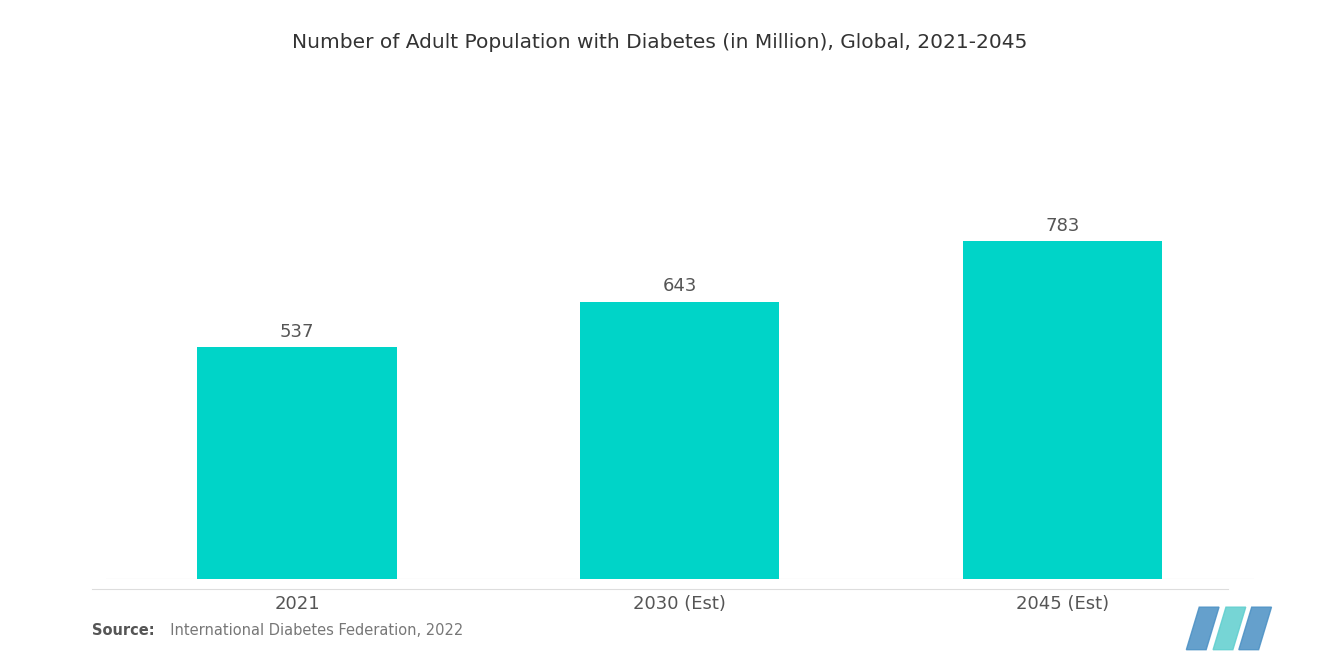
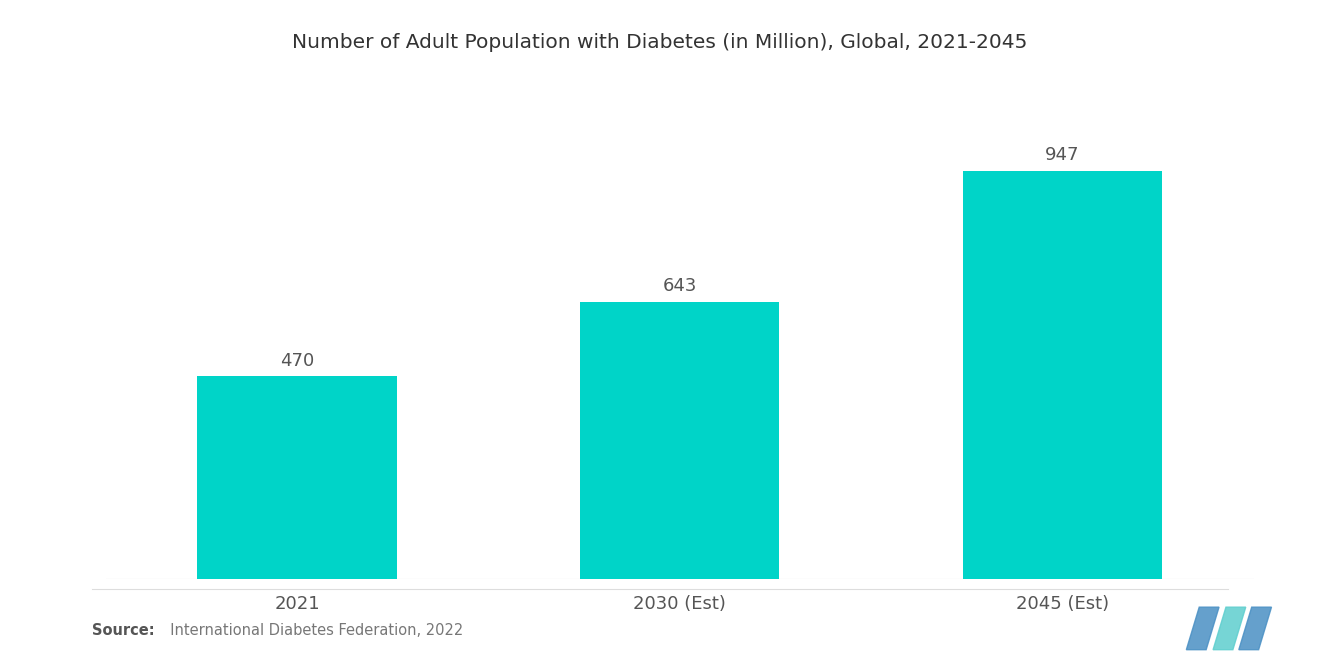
2021: 537 -> 470
2045 (Est): 783 -> 947
